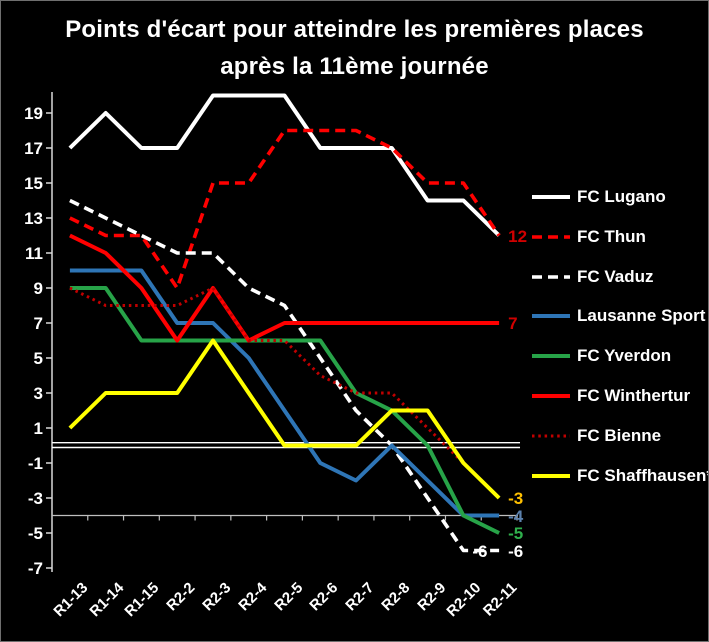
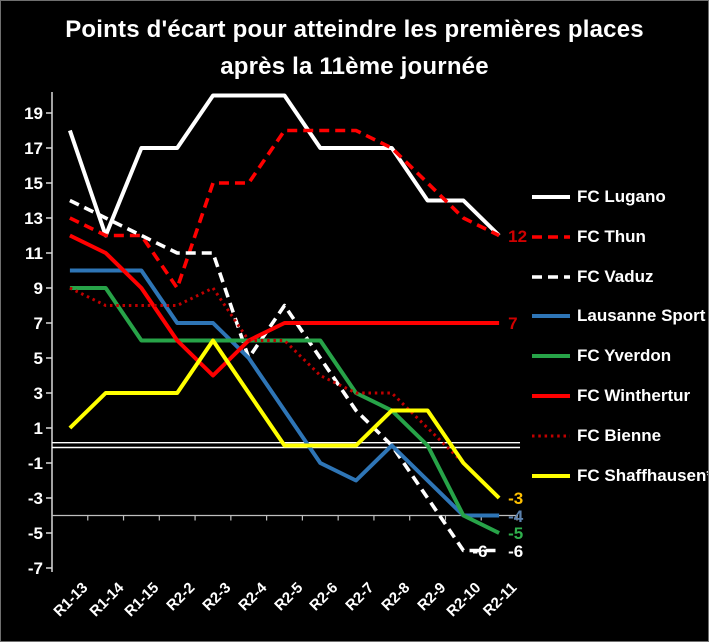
FC Lugano/R1-13: 17 -> 18
FC Lugano/R1-14: 19 -> 12
FC Winthertur/R2-3: 9 -> 4
FC Vaduz/R2-4: 9 -> 5
FC Thun/R2-10: 15 -> 13
